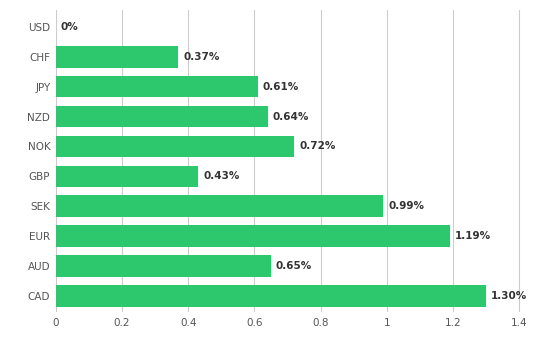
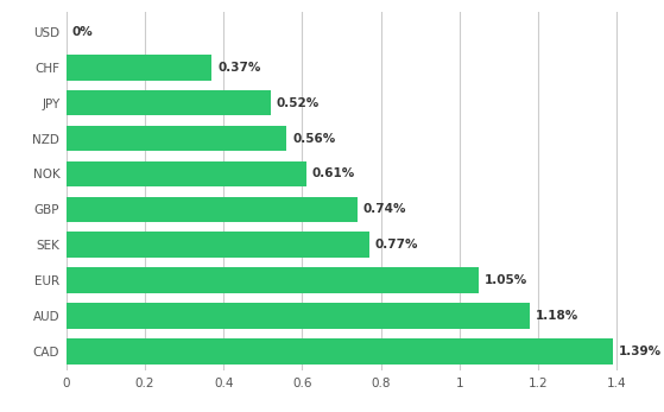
JPY: 0.61% -> 0.52%
NZD: 0.64% -> 0.56%
NOK: 0.72% -> 0.61%
GBP: 0.43% -> 0.74%
SEK: 0.99% -> 0.77%
EUR: 1.19% -> 1.05%
AUD: 0.65% -> 1.18%
CAD: 1.30% -> 1.39%
